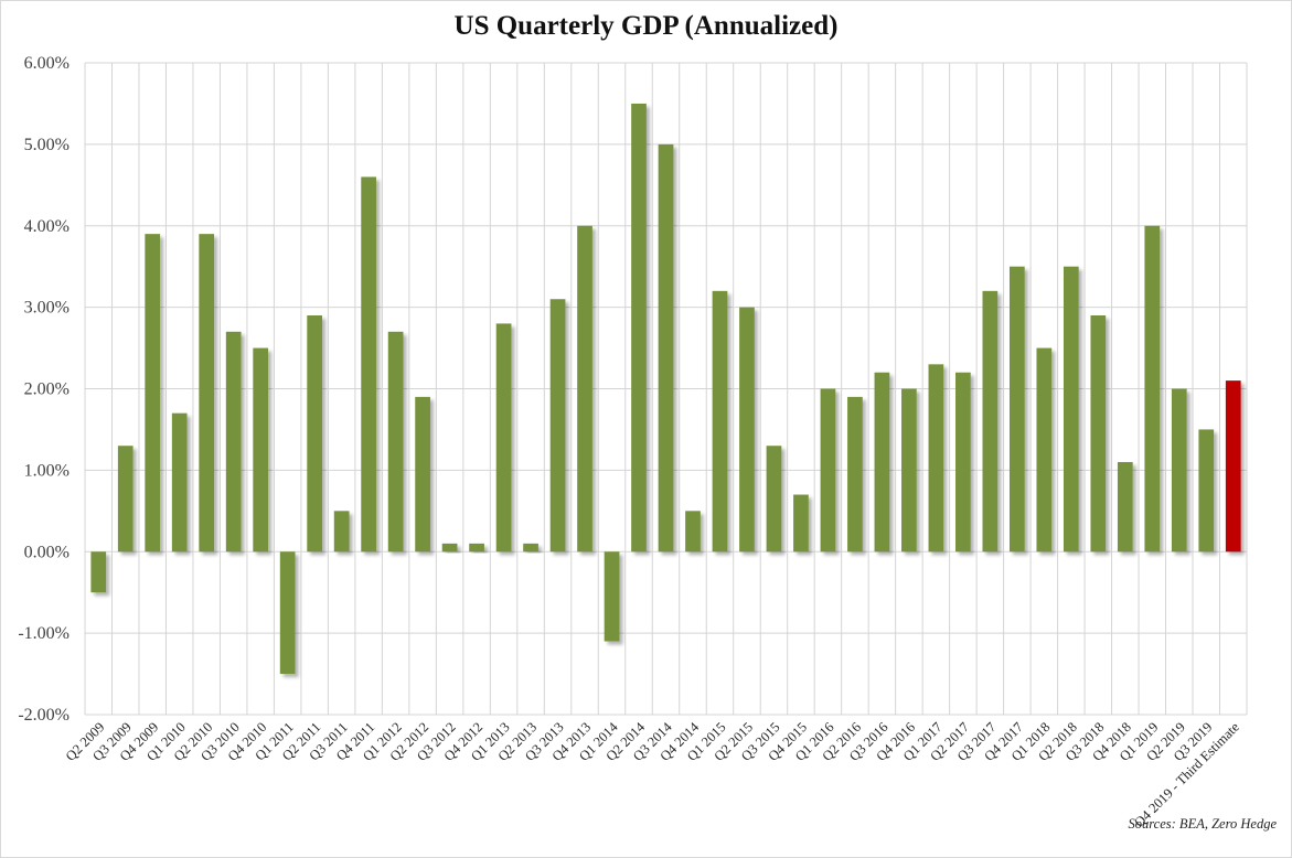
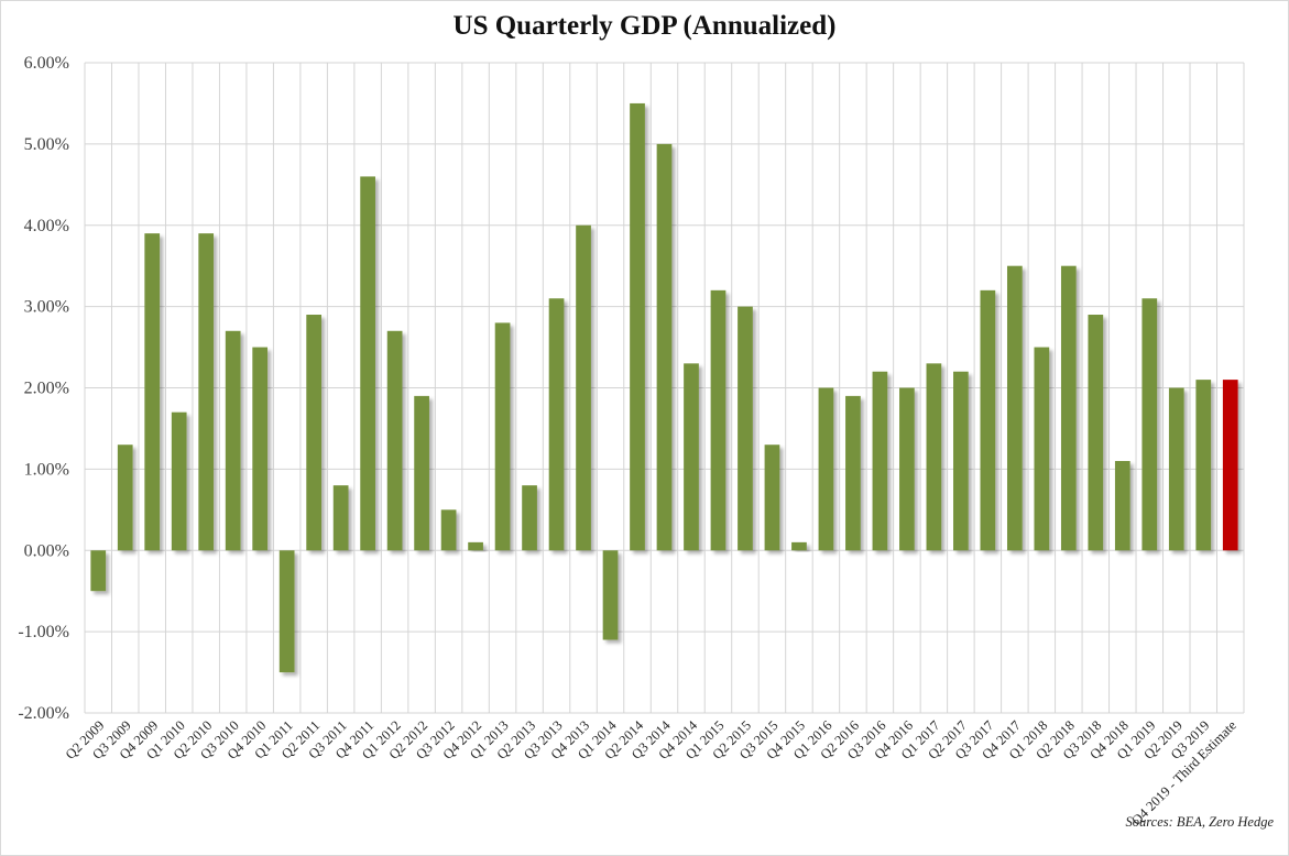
Q3 2011: 0.5% -> 0.8%
Q3 2012: 0.1% -> 0.5%
Q2 2013: 0.1% -> 0.8%
Q4 2014: 0.5% -> 2.3%
Q4 2015: 0.7% -> 0.1%
Q1 2019: 4.0% -> 3.1%
Q3 2019: 1.5% -> 2.1%
